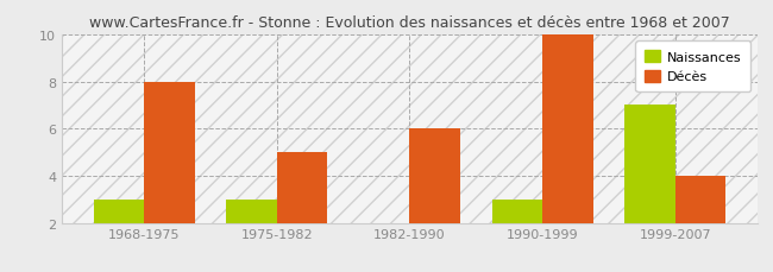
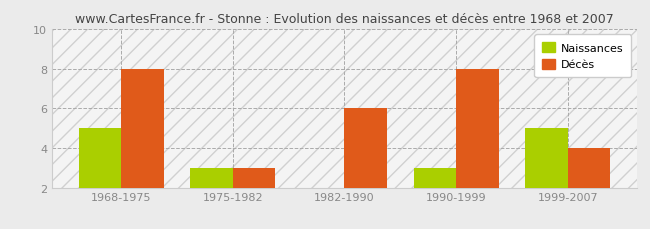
Naissances/1968-1975: 3 -> 5
Décès/1975-1982: 5 -> 3
Décès/1990-1999: 10 -> 8
Naissances/1999-2007: 7 -> 5
